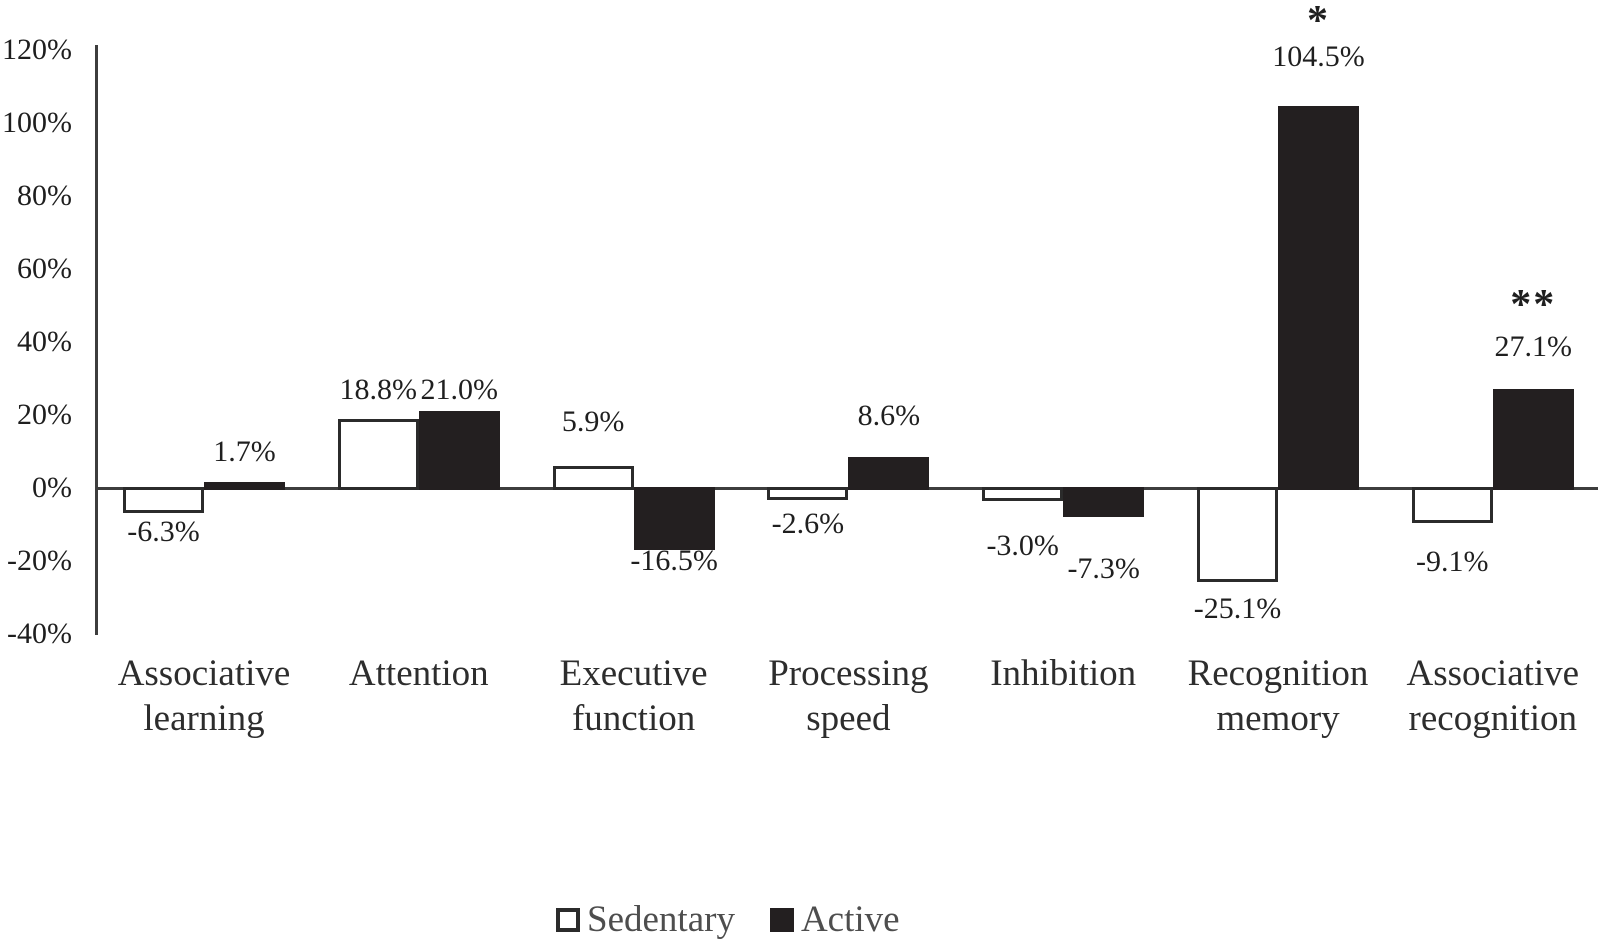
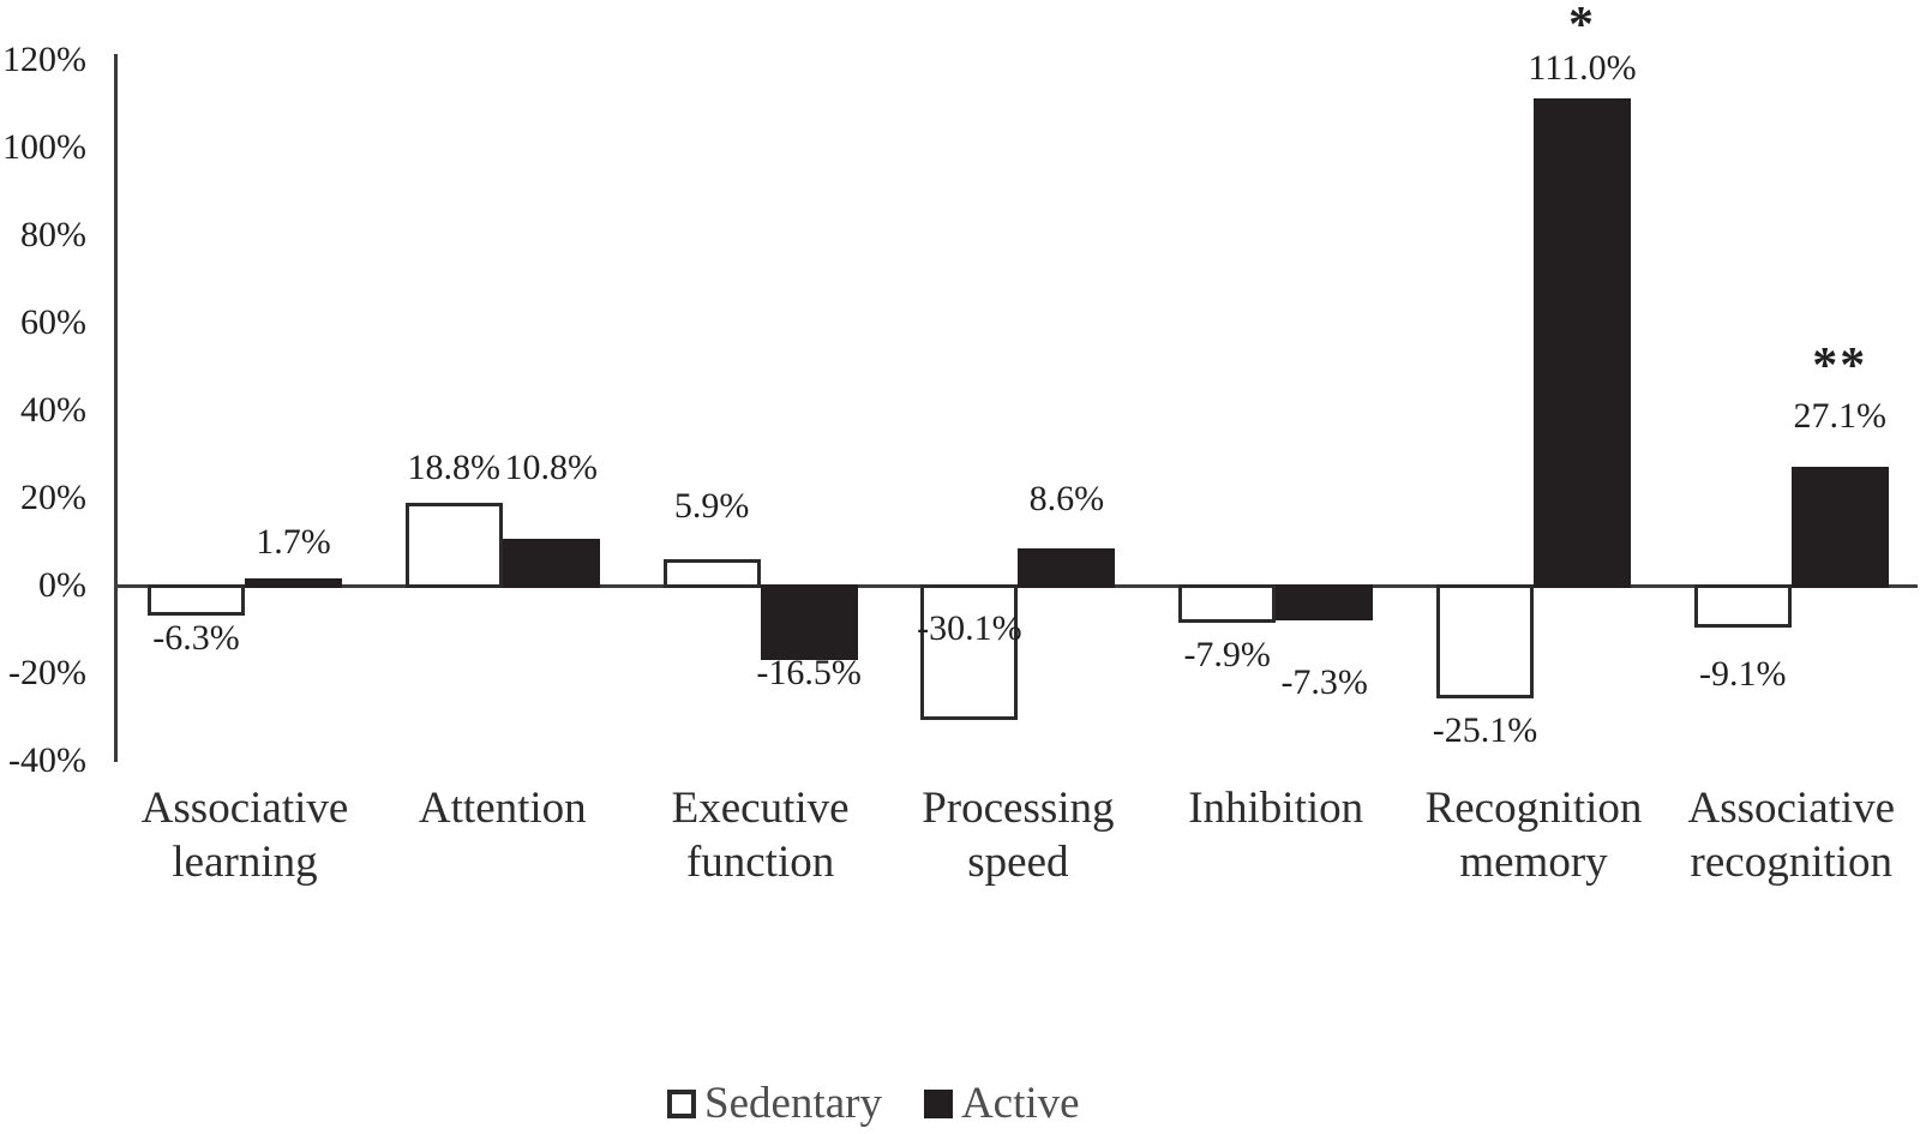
Active/Attention: 21.0% -> 10.8%
Sedentary/Processing speed: -2.6% -> -30.1%
Sedentary/Inhibition: -3.0% -> -7.9%
Active/Recognition memory: 104.5% -> 111.0%
